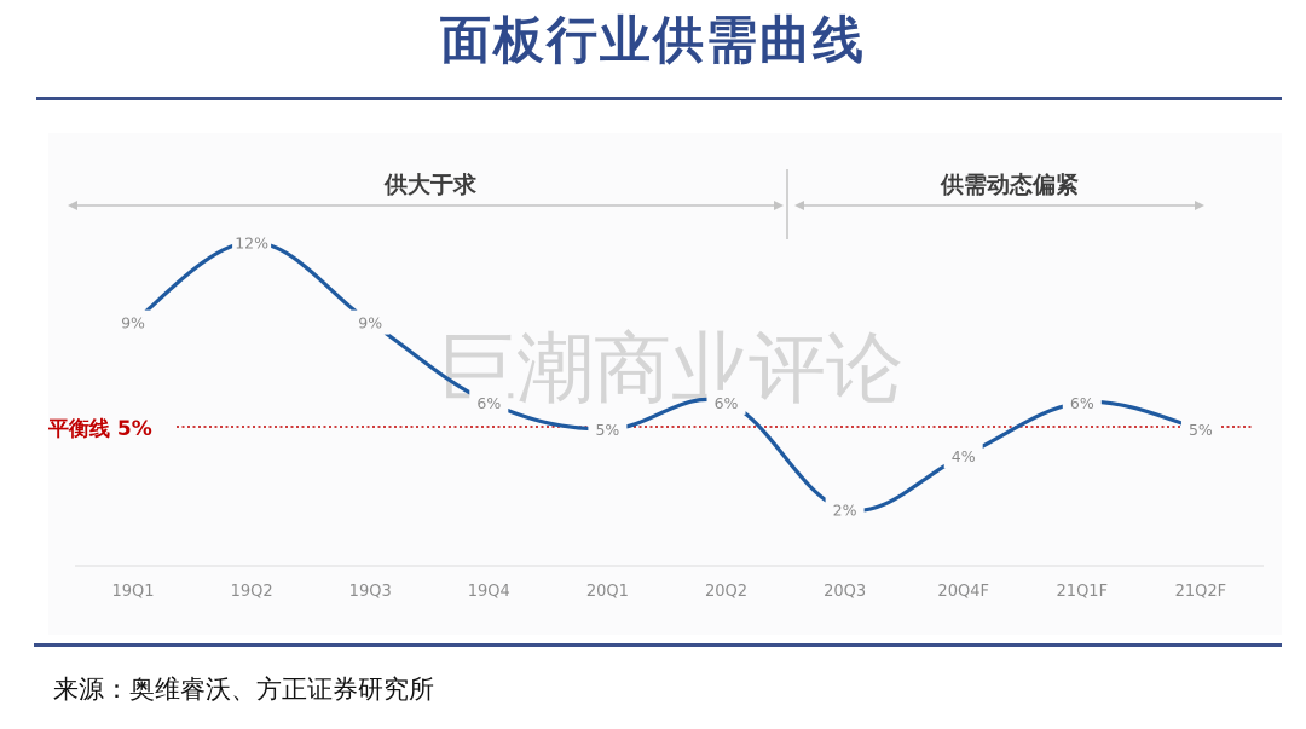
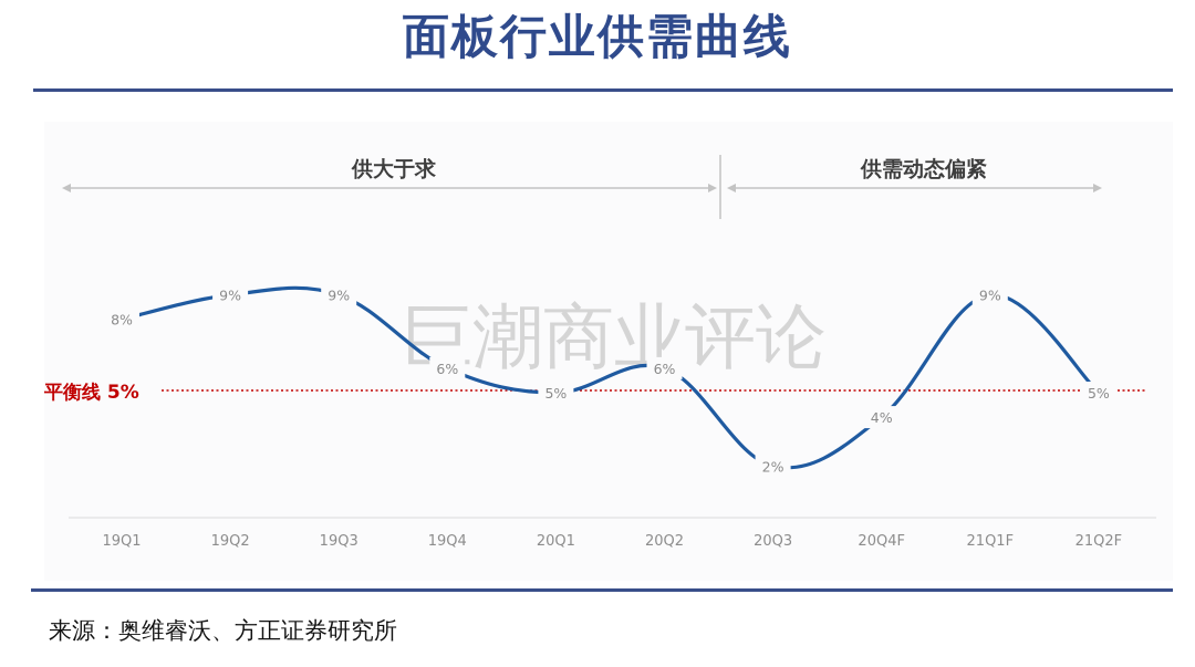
19Q1: 9% -> 8%
19Q2: 12% -> 9%
21Q1F: 6% -> 9%
